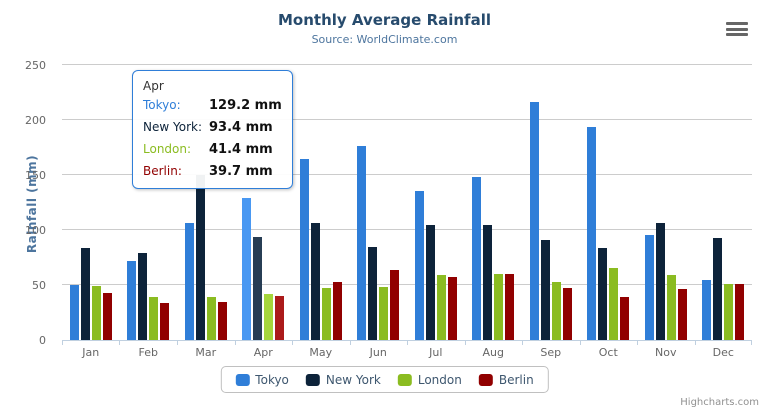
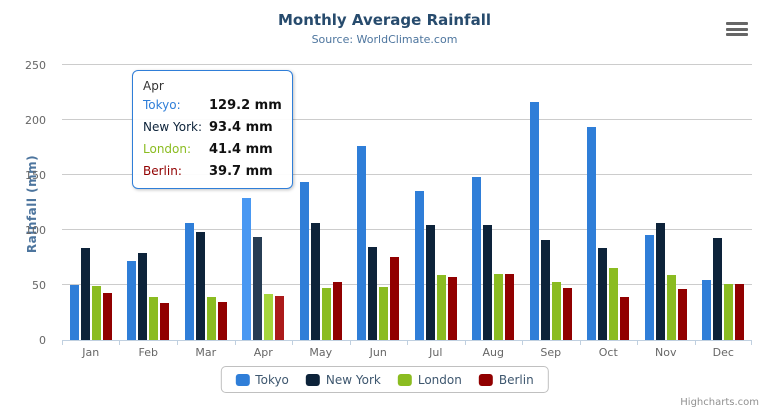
New York/Mar: 150 -> 98
Tokyo/May: 165 -> 144
Berlin/Jun: 64 -> 76
